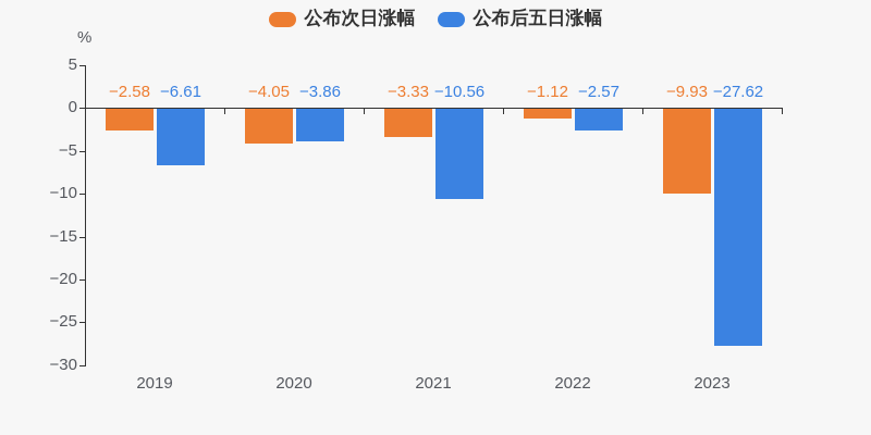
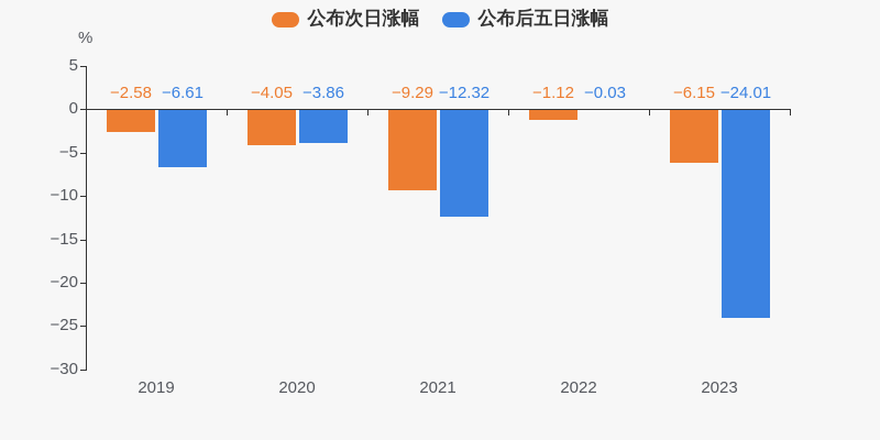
公布次日涨幅/2021: −3.33 -> −9.29
公布后五日涨幅/2021: −10.56 -> −12.32
公布后五日涨幅/2022: −2.57 -> −0.03
公布次日涨幅/2023: −9.93 -> −6.15
公布后五日涨幅/2023: −27.62 -> −24.01
